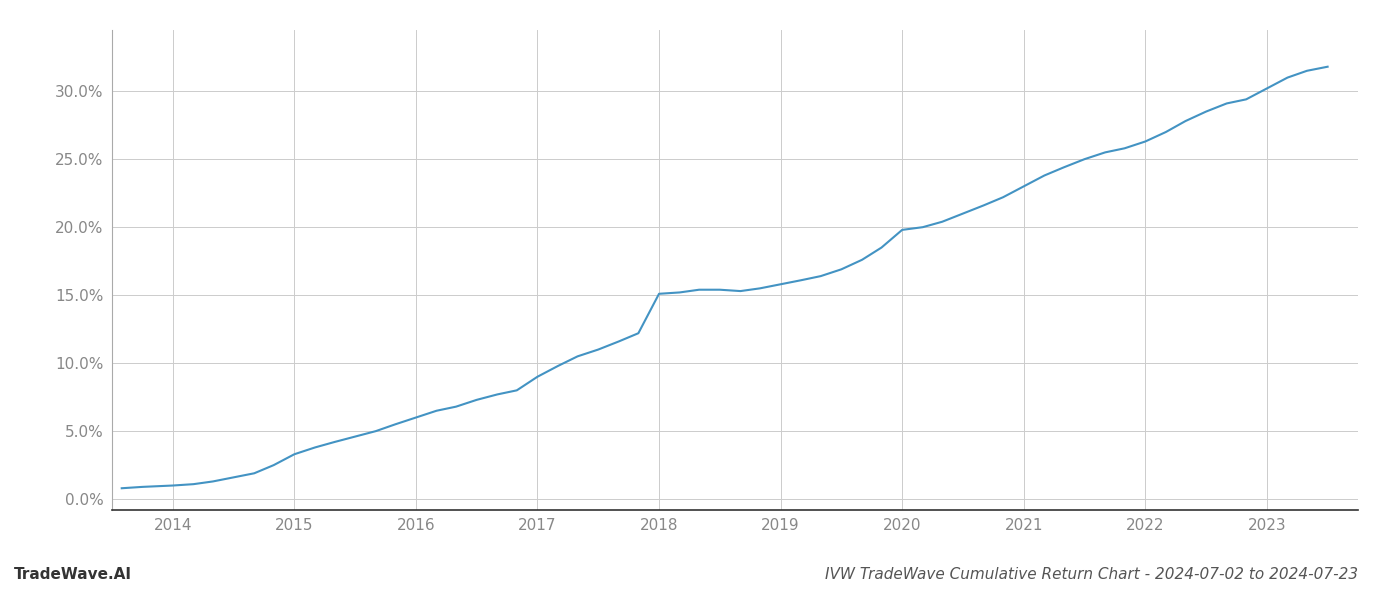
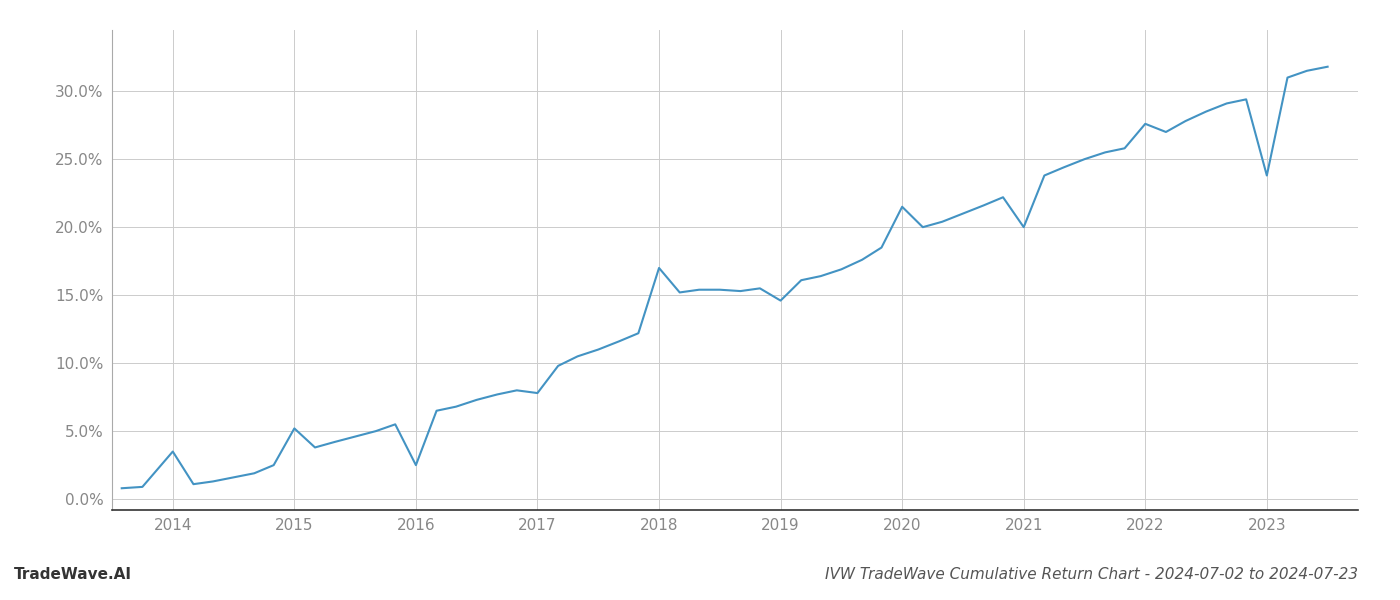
2014: 1.0% -> 3.5%
2015: 3.3% -> 5.2%
2016: 6.0% -> 2.5%
2017: 9.0% -> 7.8%
2018: 15.1% -> 17.0%
2019: 15.8% -> 14.6%
2020: 19.8% -> 21.5%
2021: 23.0% -> 20.0%
2022: 26.3% -> 27.6%
2023: 30.2% -> 23.8%
